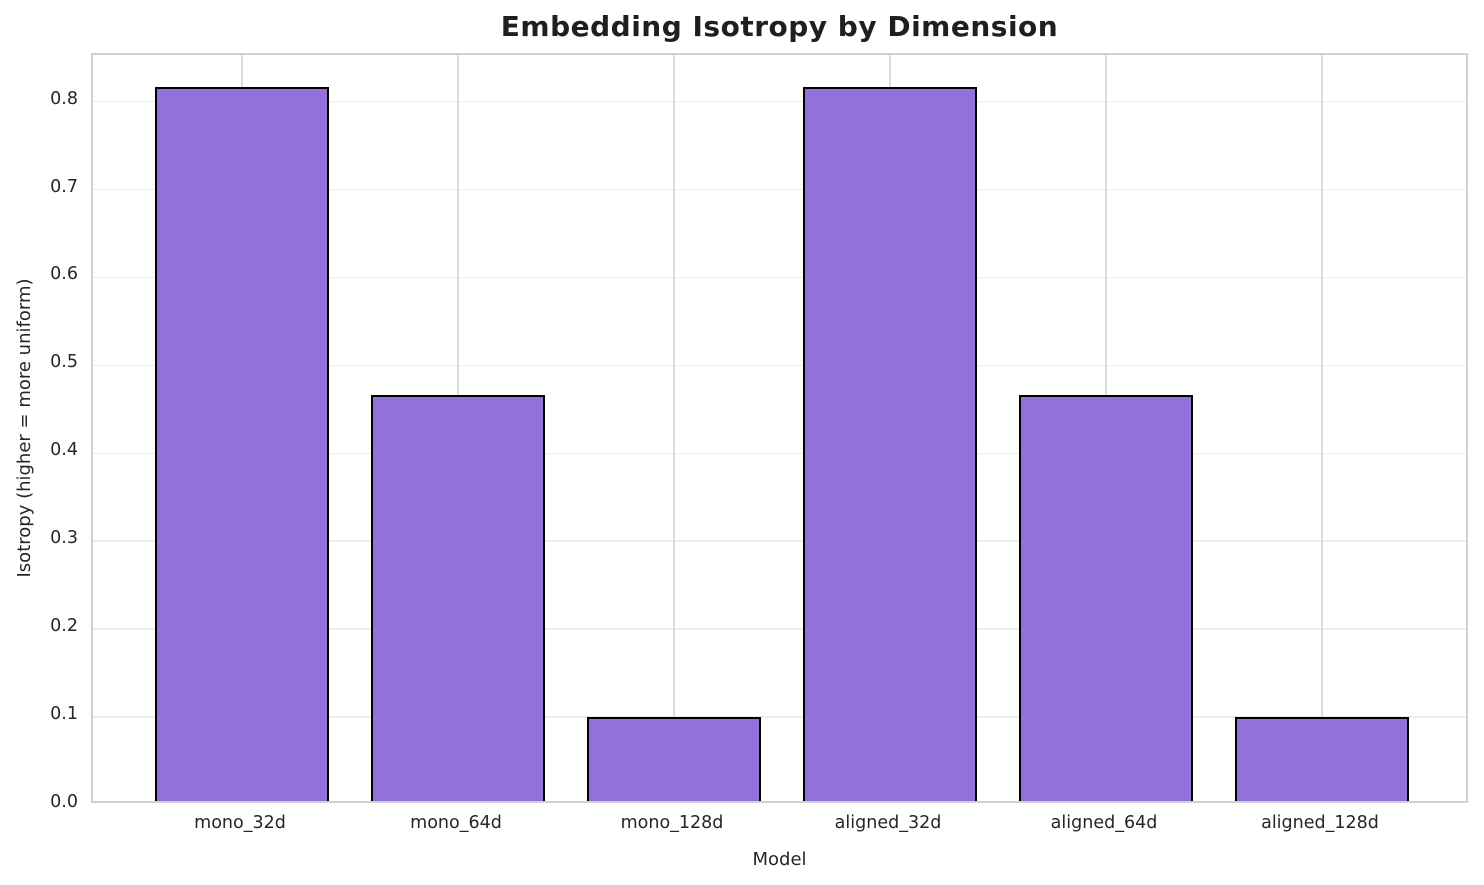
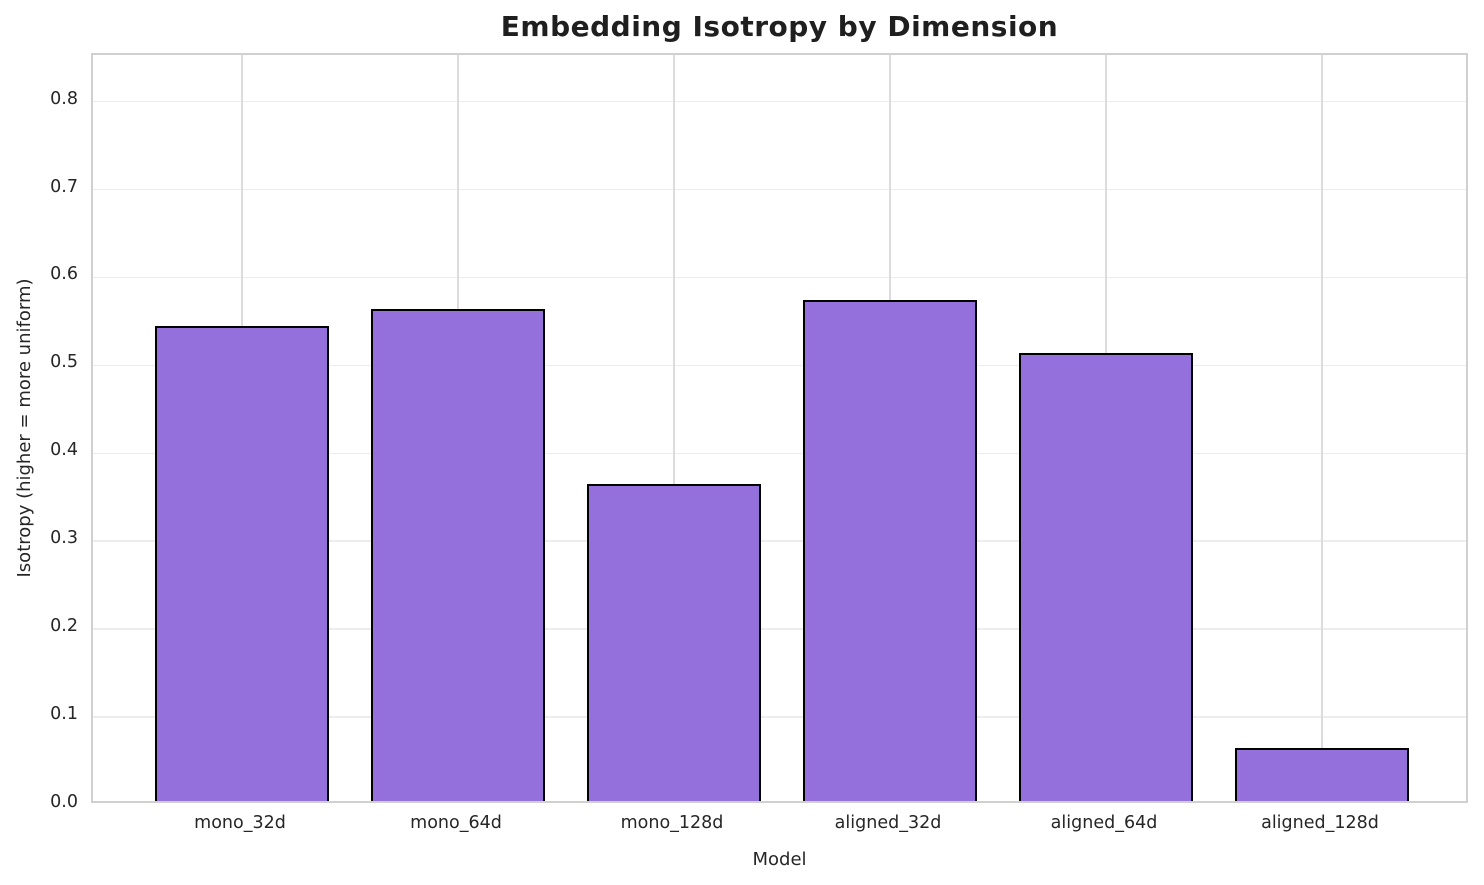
mono_32d: 0.81 -> 0.54
mono_64d: 0.46 -> 0.56
mono_128d: 0.10 -> 0.36
aligned_32d: 0.81 -> 0.57
aligned_64d: 0.46 -> 0.51
aligned_128d: 0.10 -> 0.06
